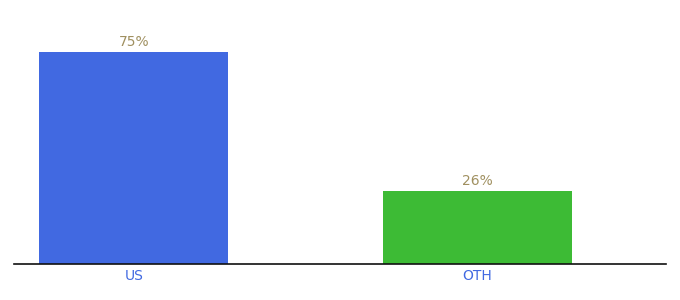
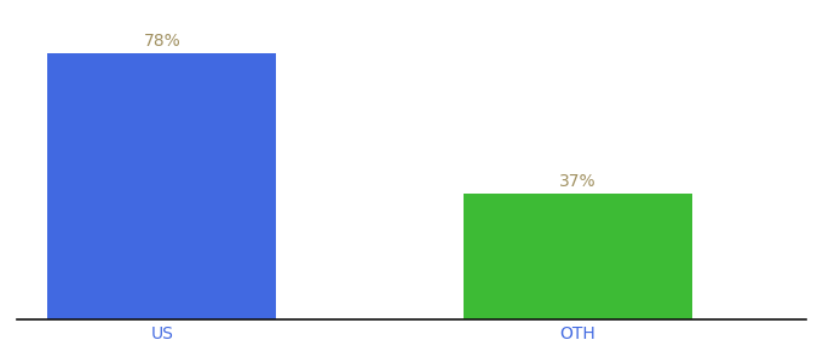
US: 75% -> 78%
OTH: 26% -> 37%
